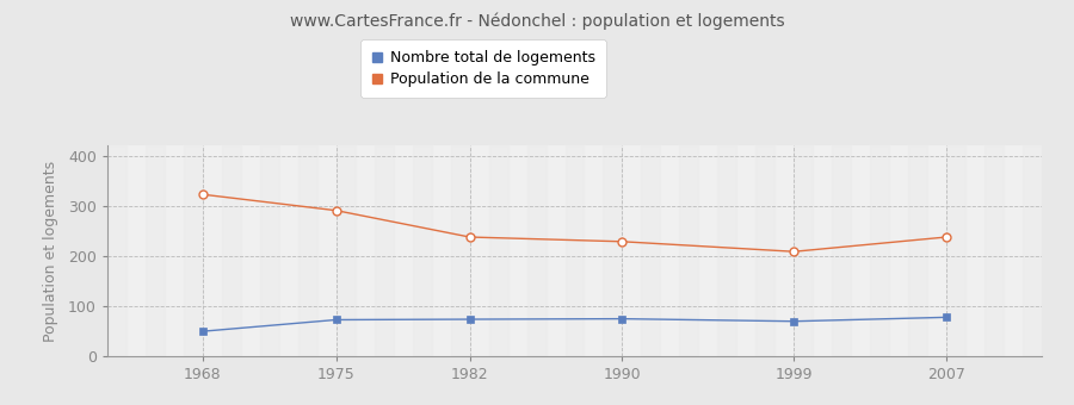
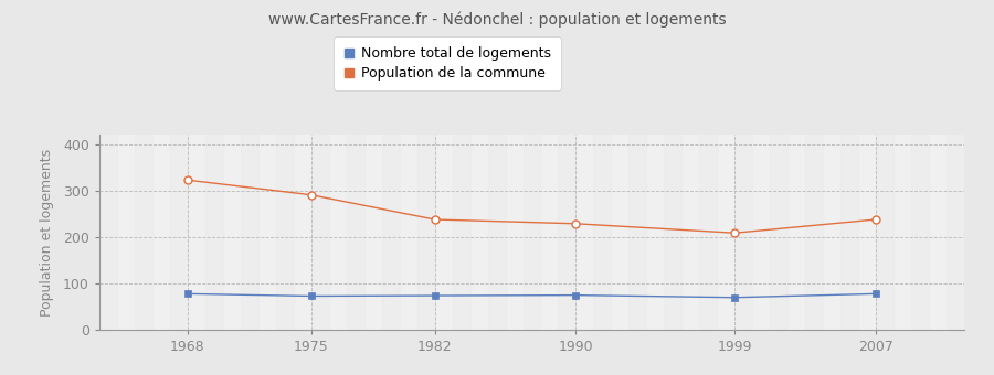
Nombre total de logements/1968: 50 -> 78
